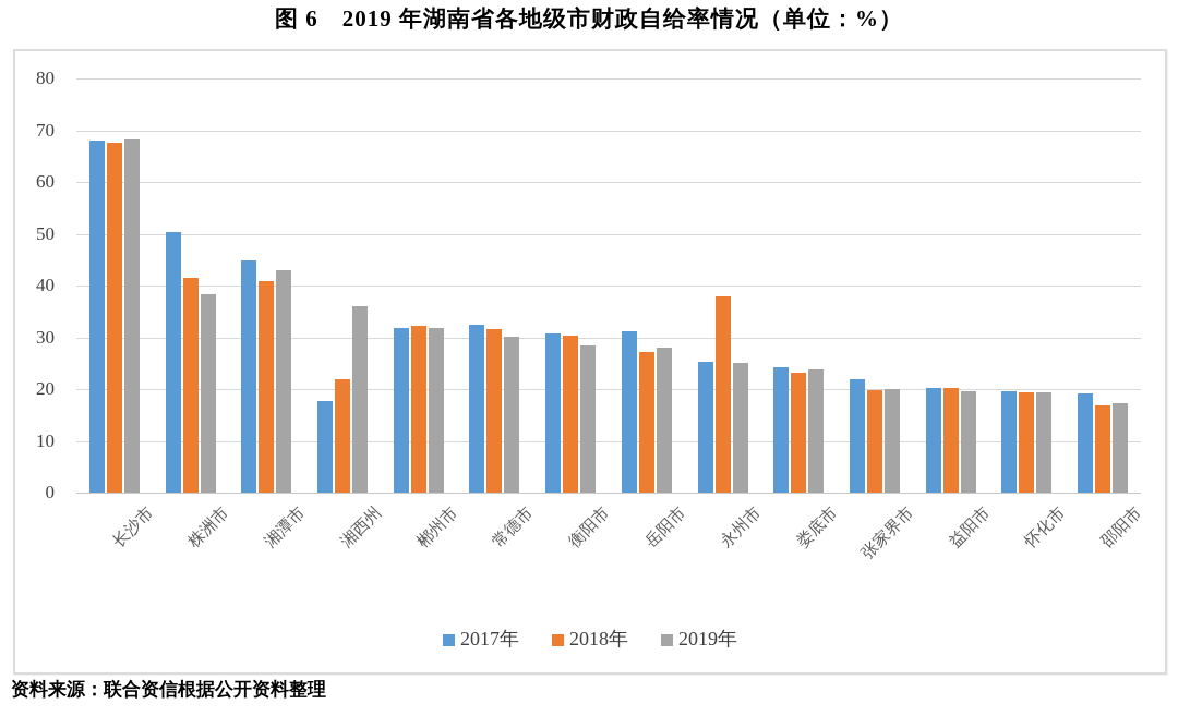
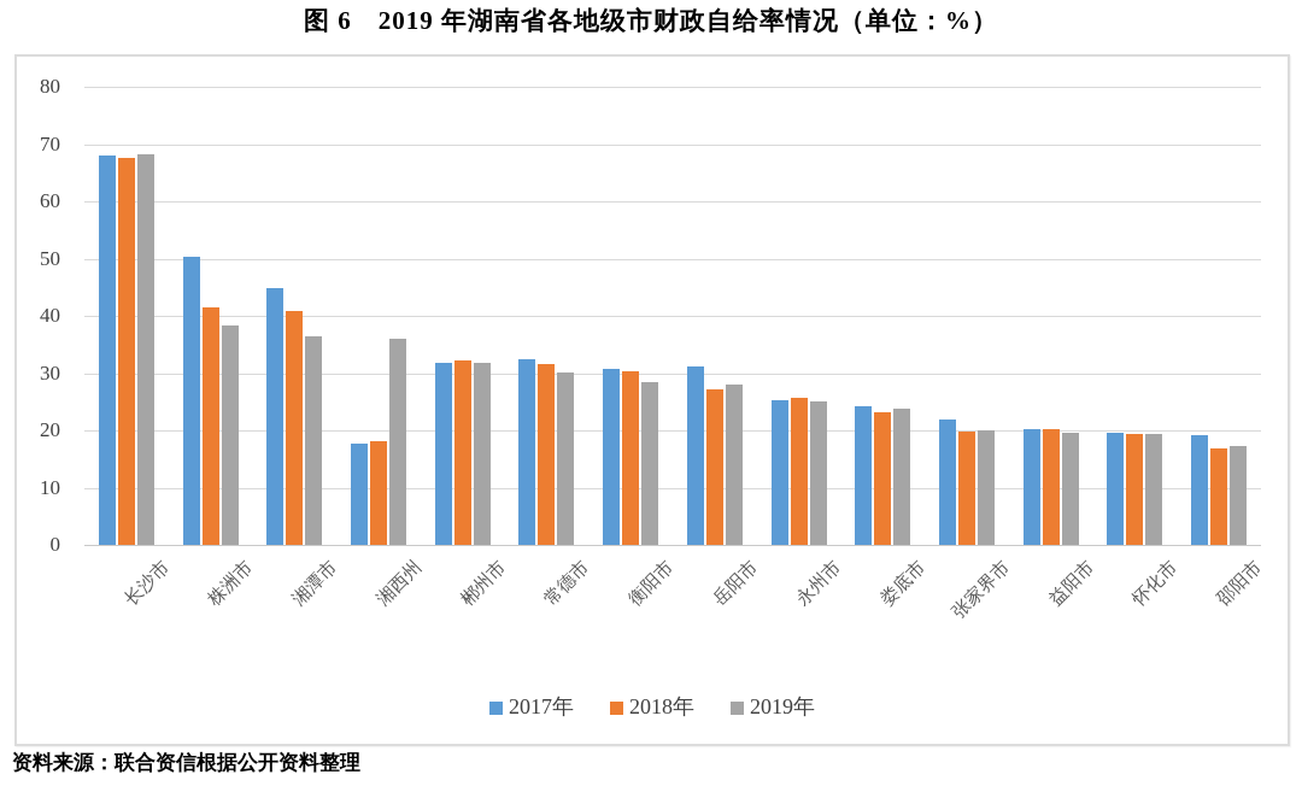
2019年/湘潭市: 43 -> 36
2018年/湘西州: 22 -> 18
2018年/永州市: 38 -> 26
